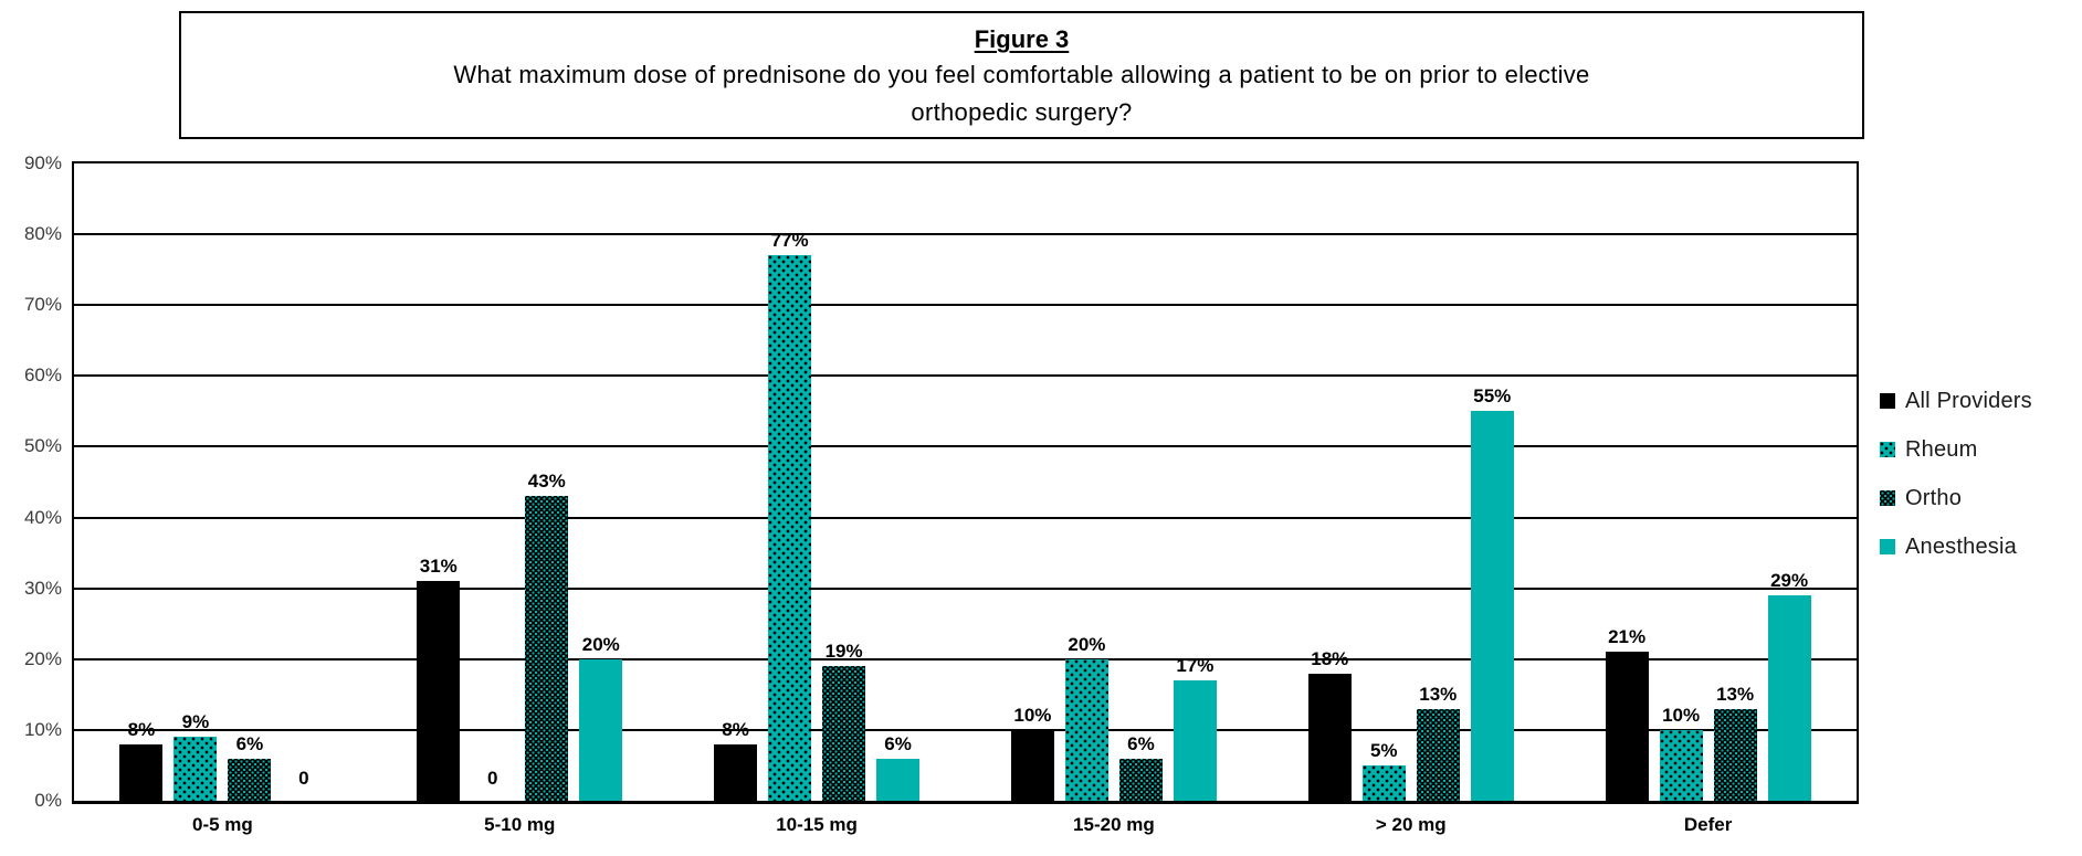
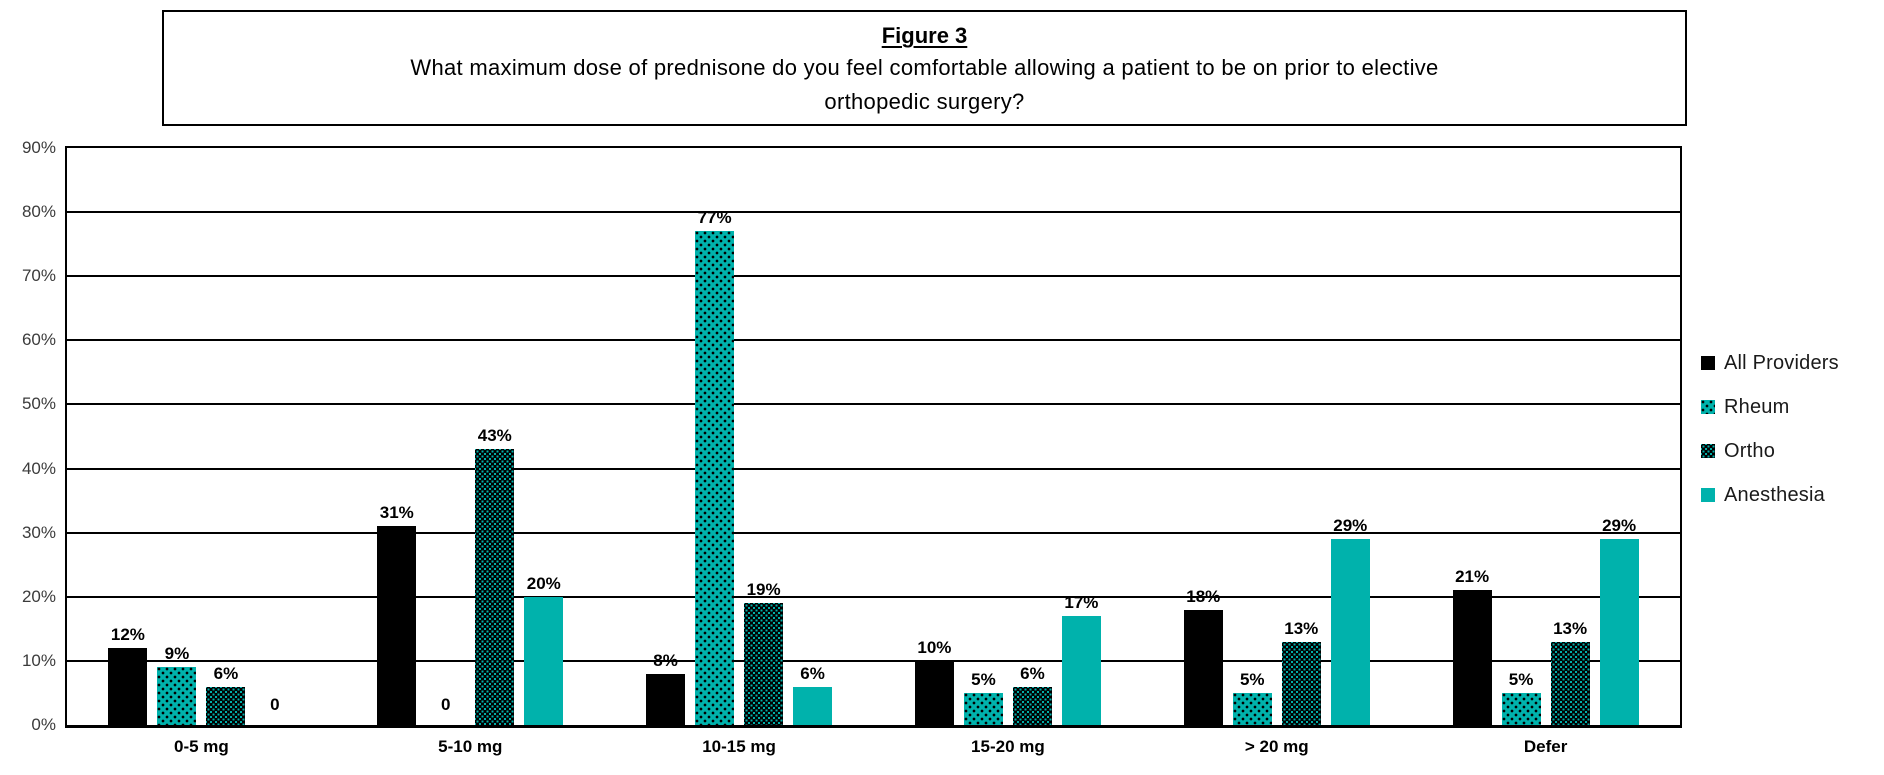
All Providers/0-5 mg: 8% -> 12%
Rheum/15-20 mg: 20% -> 5%
Anesthesia/> 20 mg: 55% -> 29%
Rheum/Defer: 10% -> 5%
